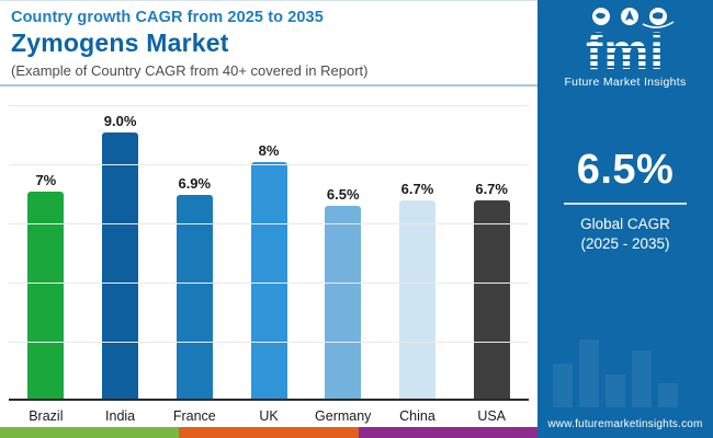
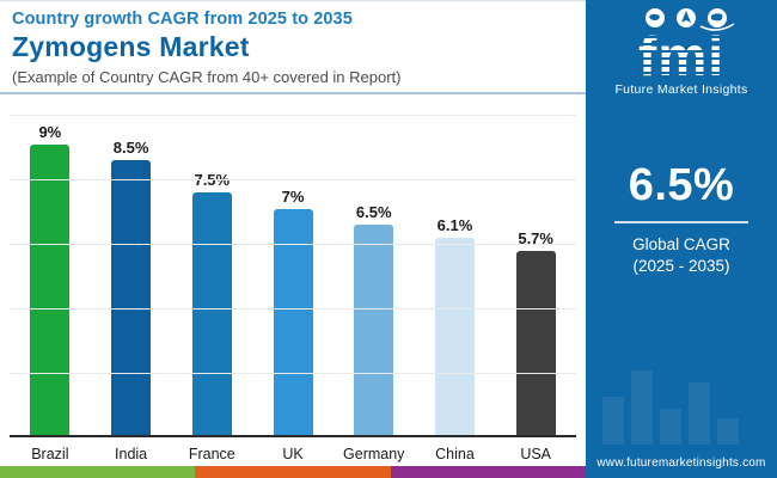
Brazil: 7% -> 9%
India: 9.0% -> 8.5%
France: 6.9% -> 7.5%
UK: 8% -> 7%
China: 6.7% -> 6.1%
USA: 6.7% -> 5.7%
